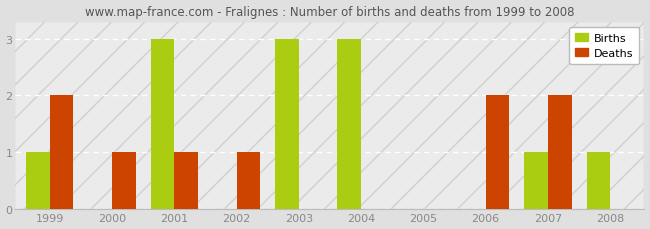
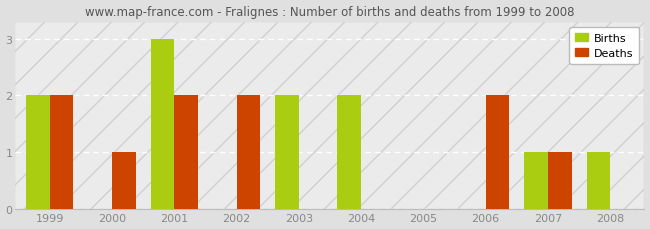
Births/1999: 1 -> 2
Deaths/2001: 1 -> 2
Deaths/2002: 1 -> 2
Births/2003: 3 -> 2
Births/2004: 3 -> 2
Deaths/2007: 2 -> 1
